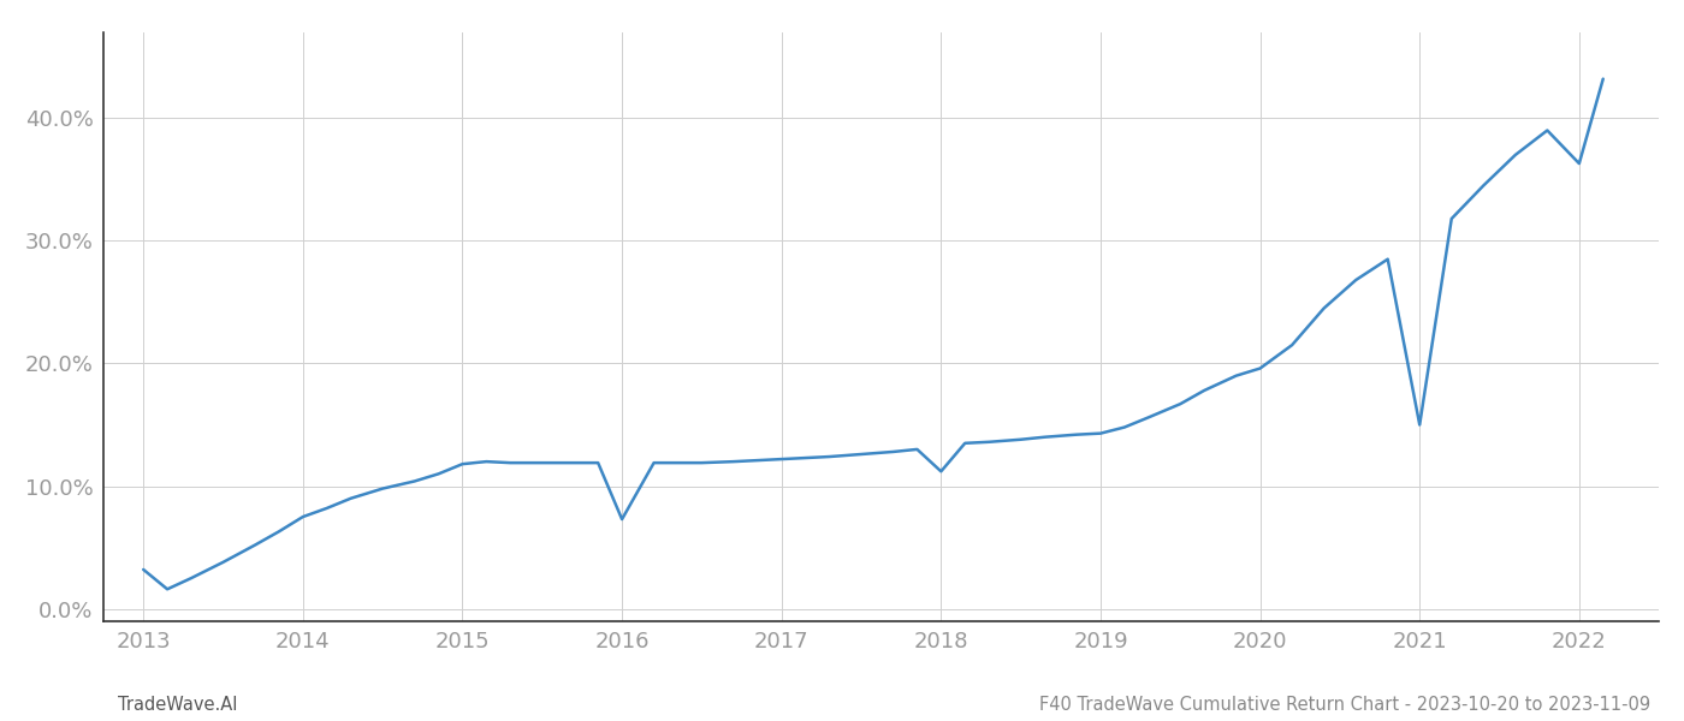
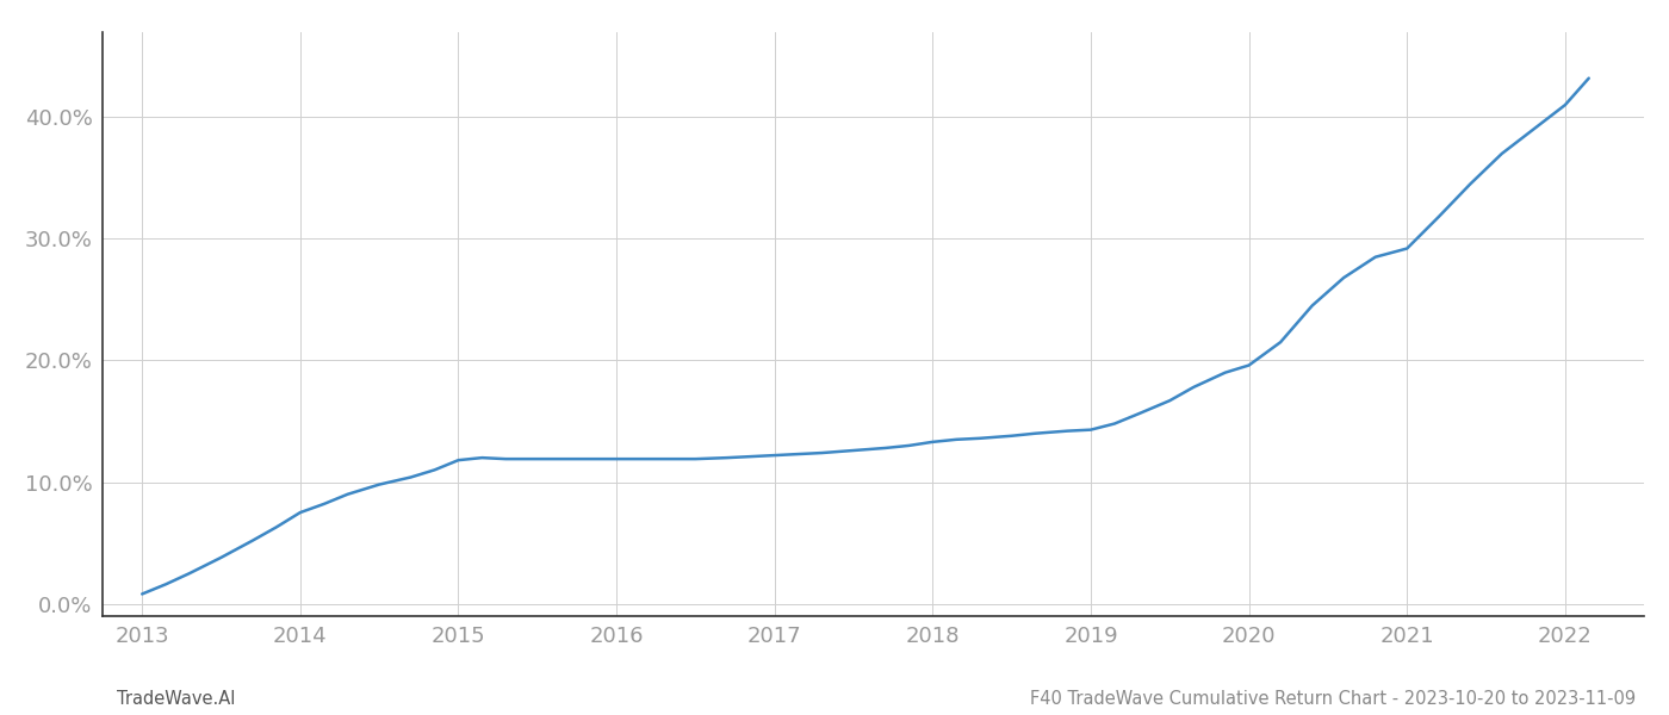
2013: 3.2% -> 0.8%
2016: 7.3% -> 11.9%
2018: 11.2% -> 13.3%
2021: 15.0% -> 29.2%
2022: 36.3% -> 41.0%
